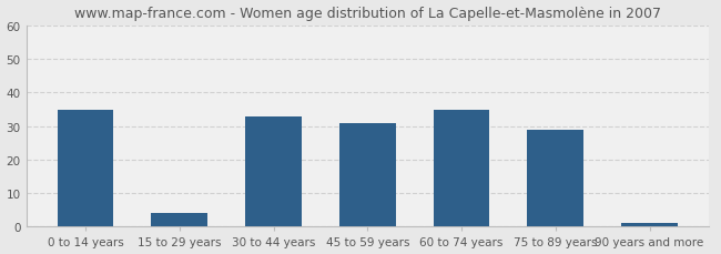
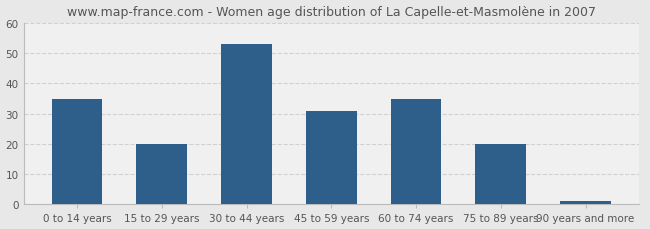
15 to 29 years: 4 -> 20
30 to 44 years: 33 -> 53
75 to 89 years: 29 -> 20
